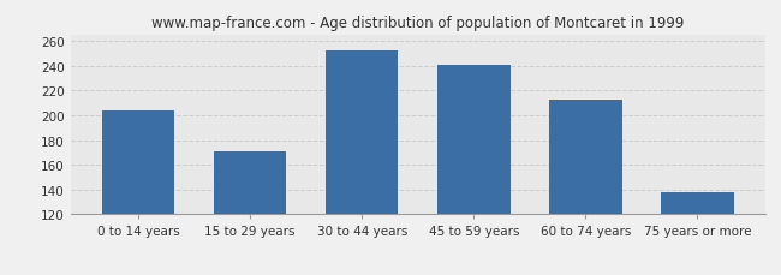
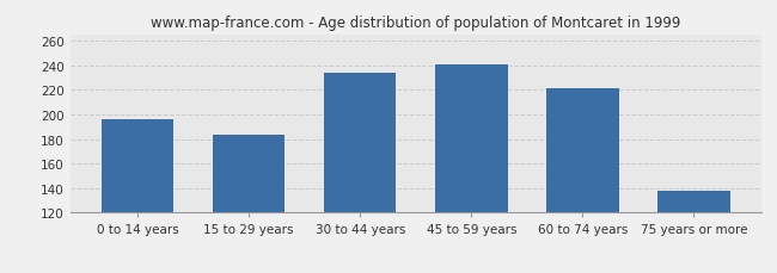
0 to 14 years: 204 -> 196
15 to 29 years: 171 -> 183
30 to 44 years: 252 -> 234
60 to 74 years: 213 -> 221
